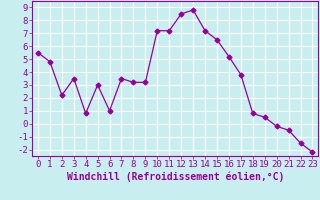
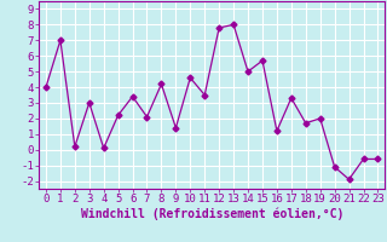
0: 5.5 -> 4.0
1: 4.8 -> 7.0
2: 2.2 -> 0.2
3: 3.5 -> 3.0
4: 0.8 -> 0.1
5: 3.0 -> 2.2
6: 1.0 -> 3.4
7: 3.5 -> 2.1
8: 3.2 -> 4.2
9: 3.2 -> 1.4
10: 7.2 -> 4.6
11: 7.2 -> 3.5
12: 8.5 -> 7.8
13: 8.8 -> 8.0
14: 7.2 -> 5.0
15: 6.5 -> 5.7
16: 5.2 -> 1.2
17: 3.8 -> 3.3
18: 0.8 -> 1.7
19: 0.5 -> 2.0
20: -0.2 -> -1.1
21: -0.5 -> -1.9
22: -1.5 -> -0.6
23: -2.2 -> -0.6
